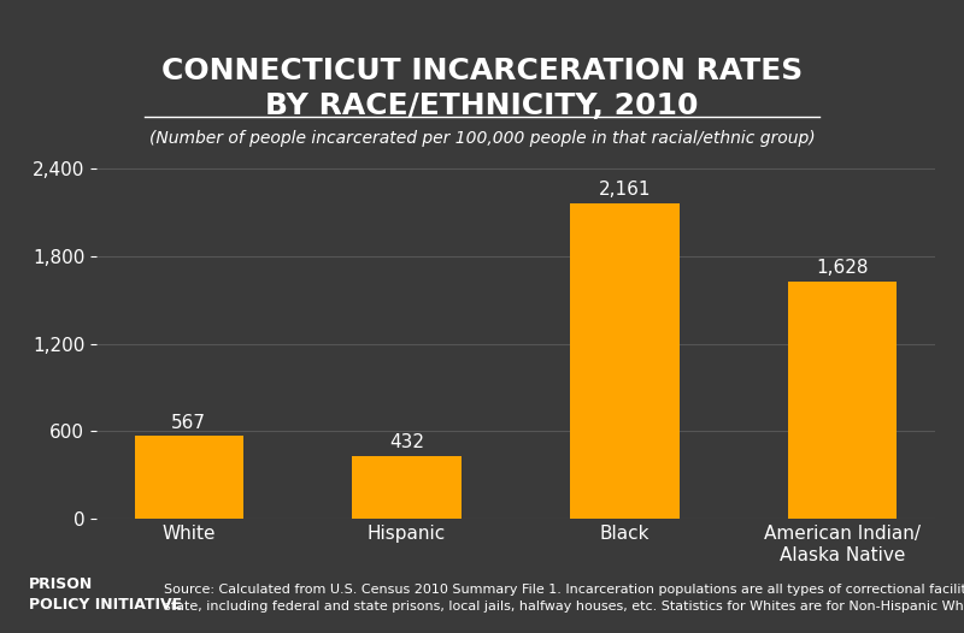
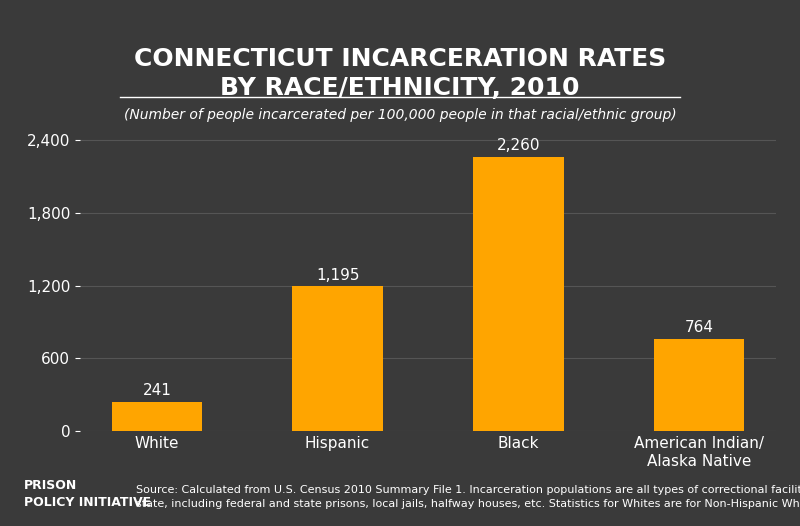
White: 567 -> 241
Hispanic: 432 -> 1,195
Black: 2,161 -> 2,260
American Indian/ Alaska Native: 1,628 -> 764
